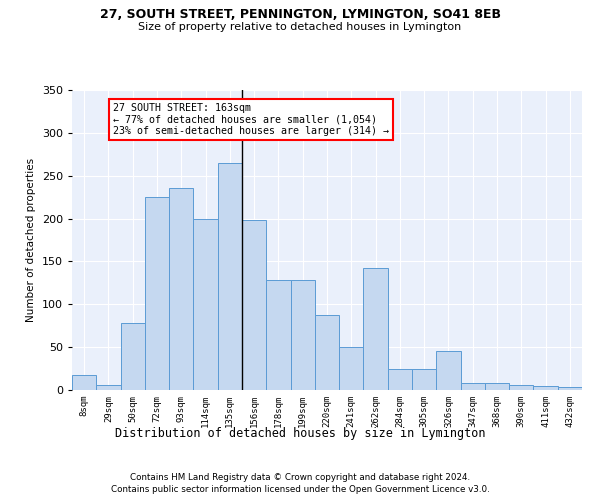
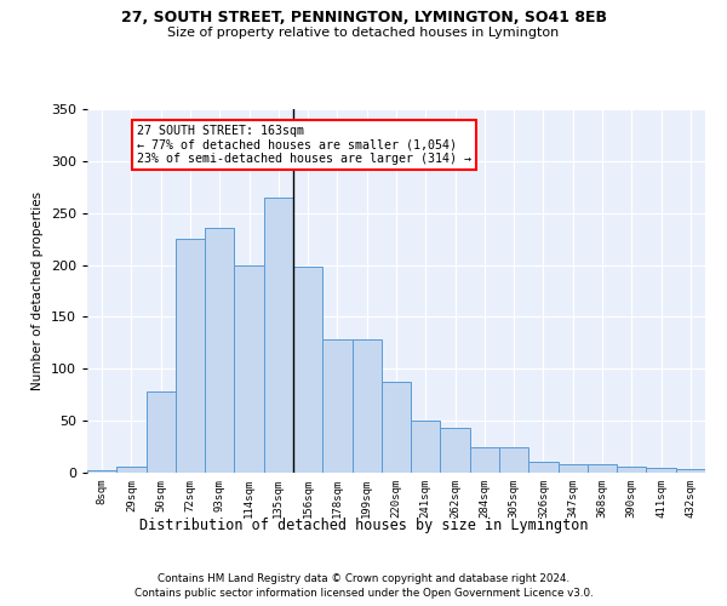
8sqm: 18 -> 2
262sqm: 142 -> 43
326sqm: 46 -> 11
